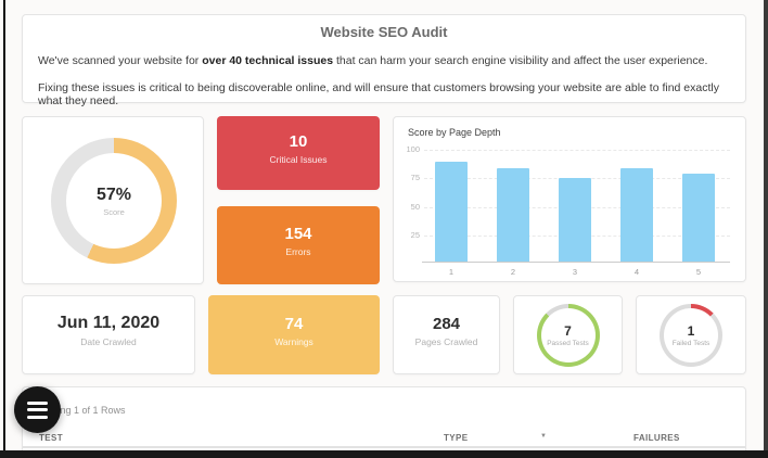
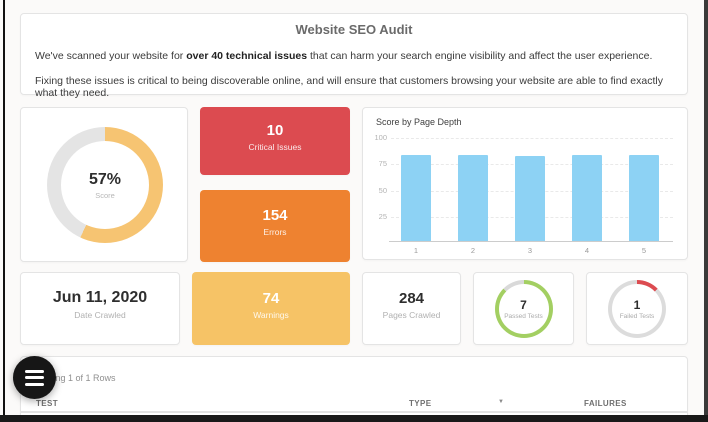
1: 89 -> 84
3: 75 -> 83
5: 79 -> 84
